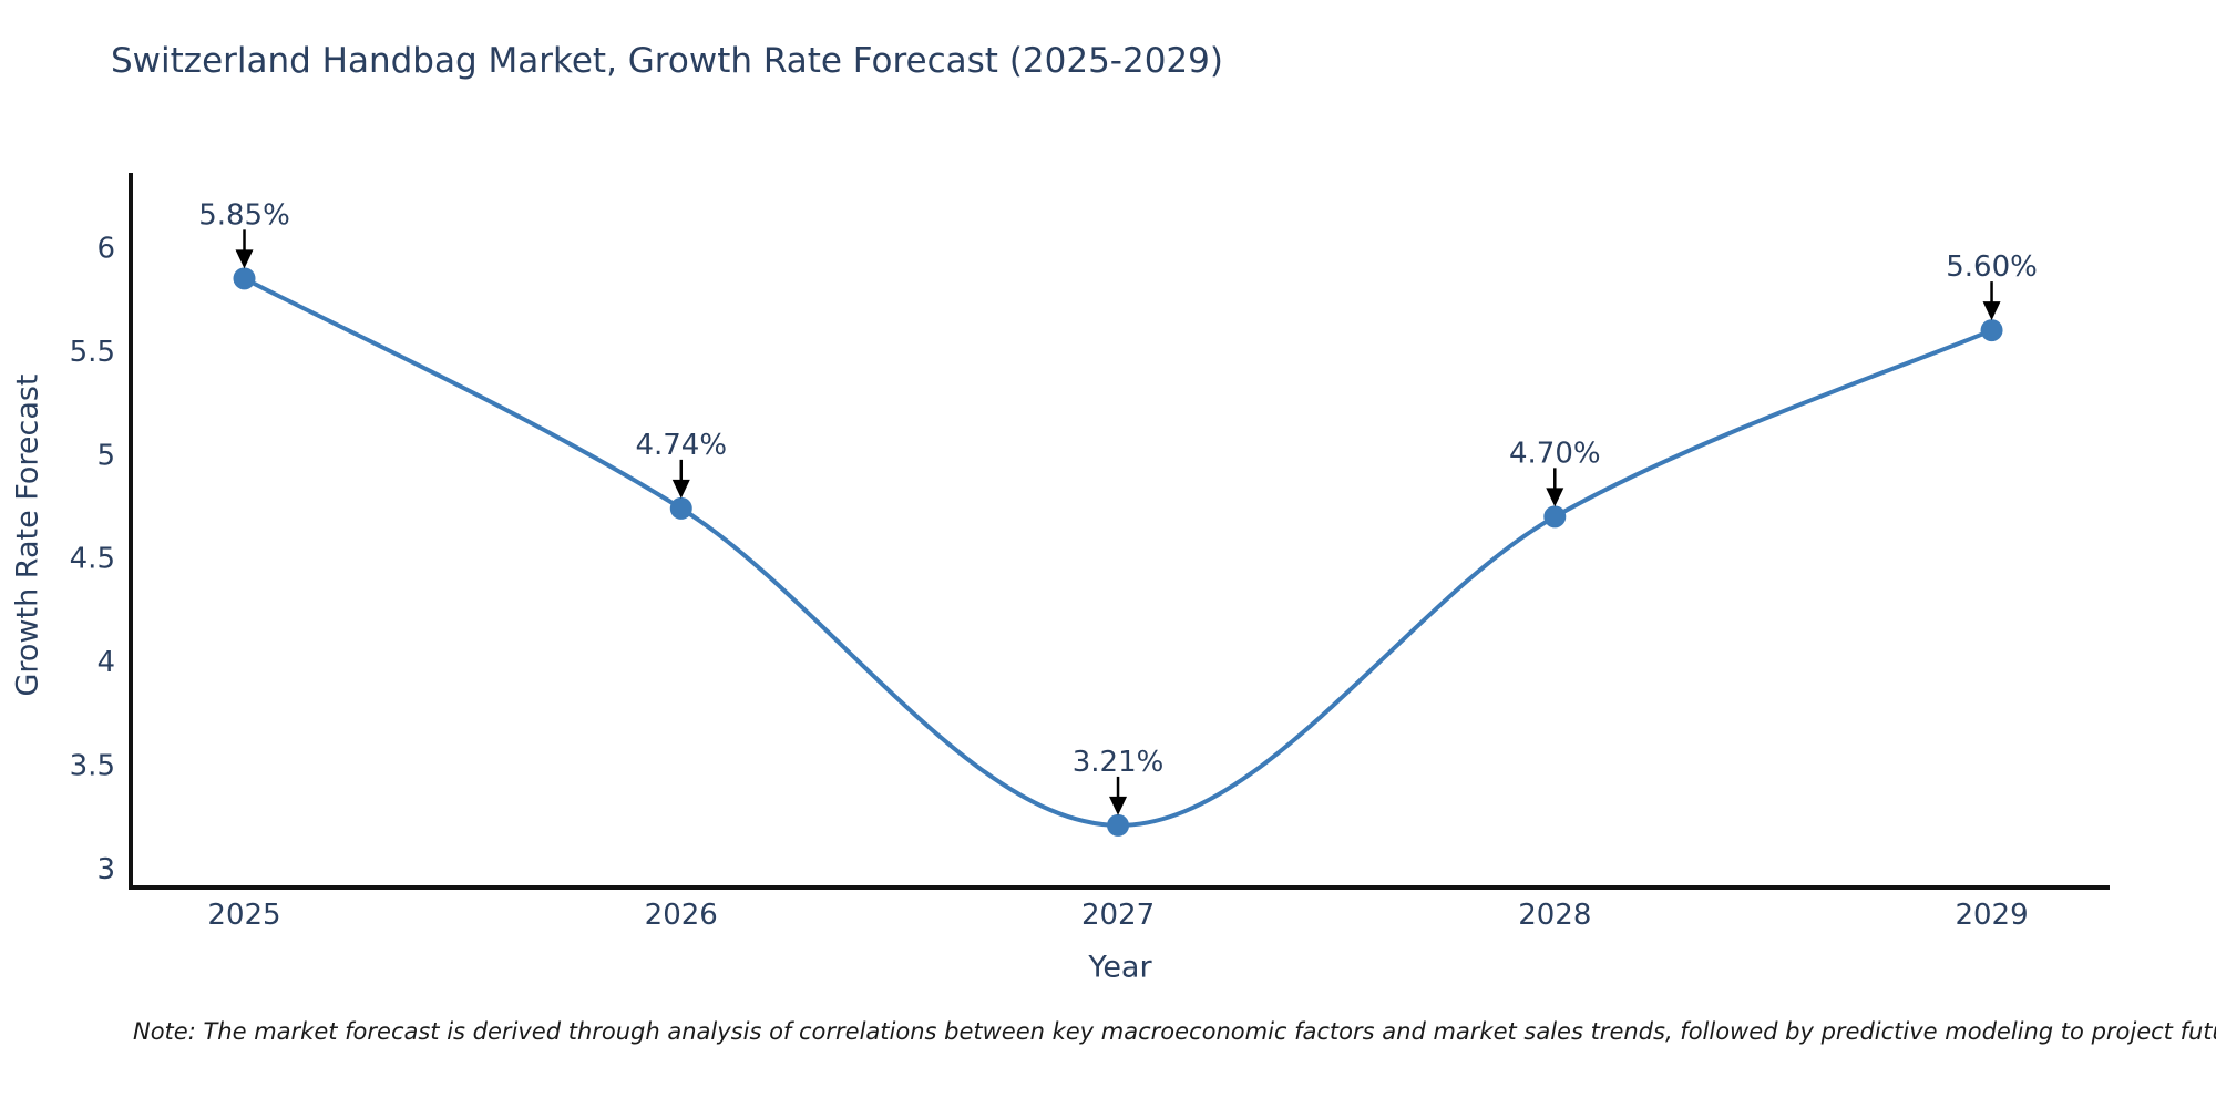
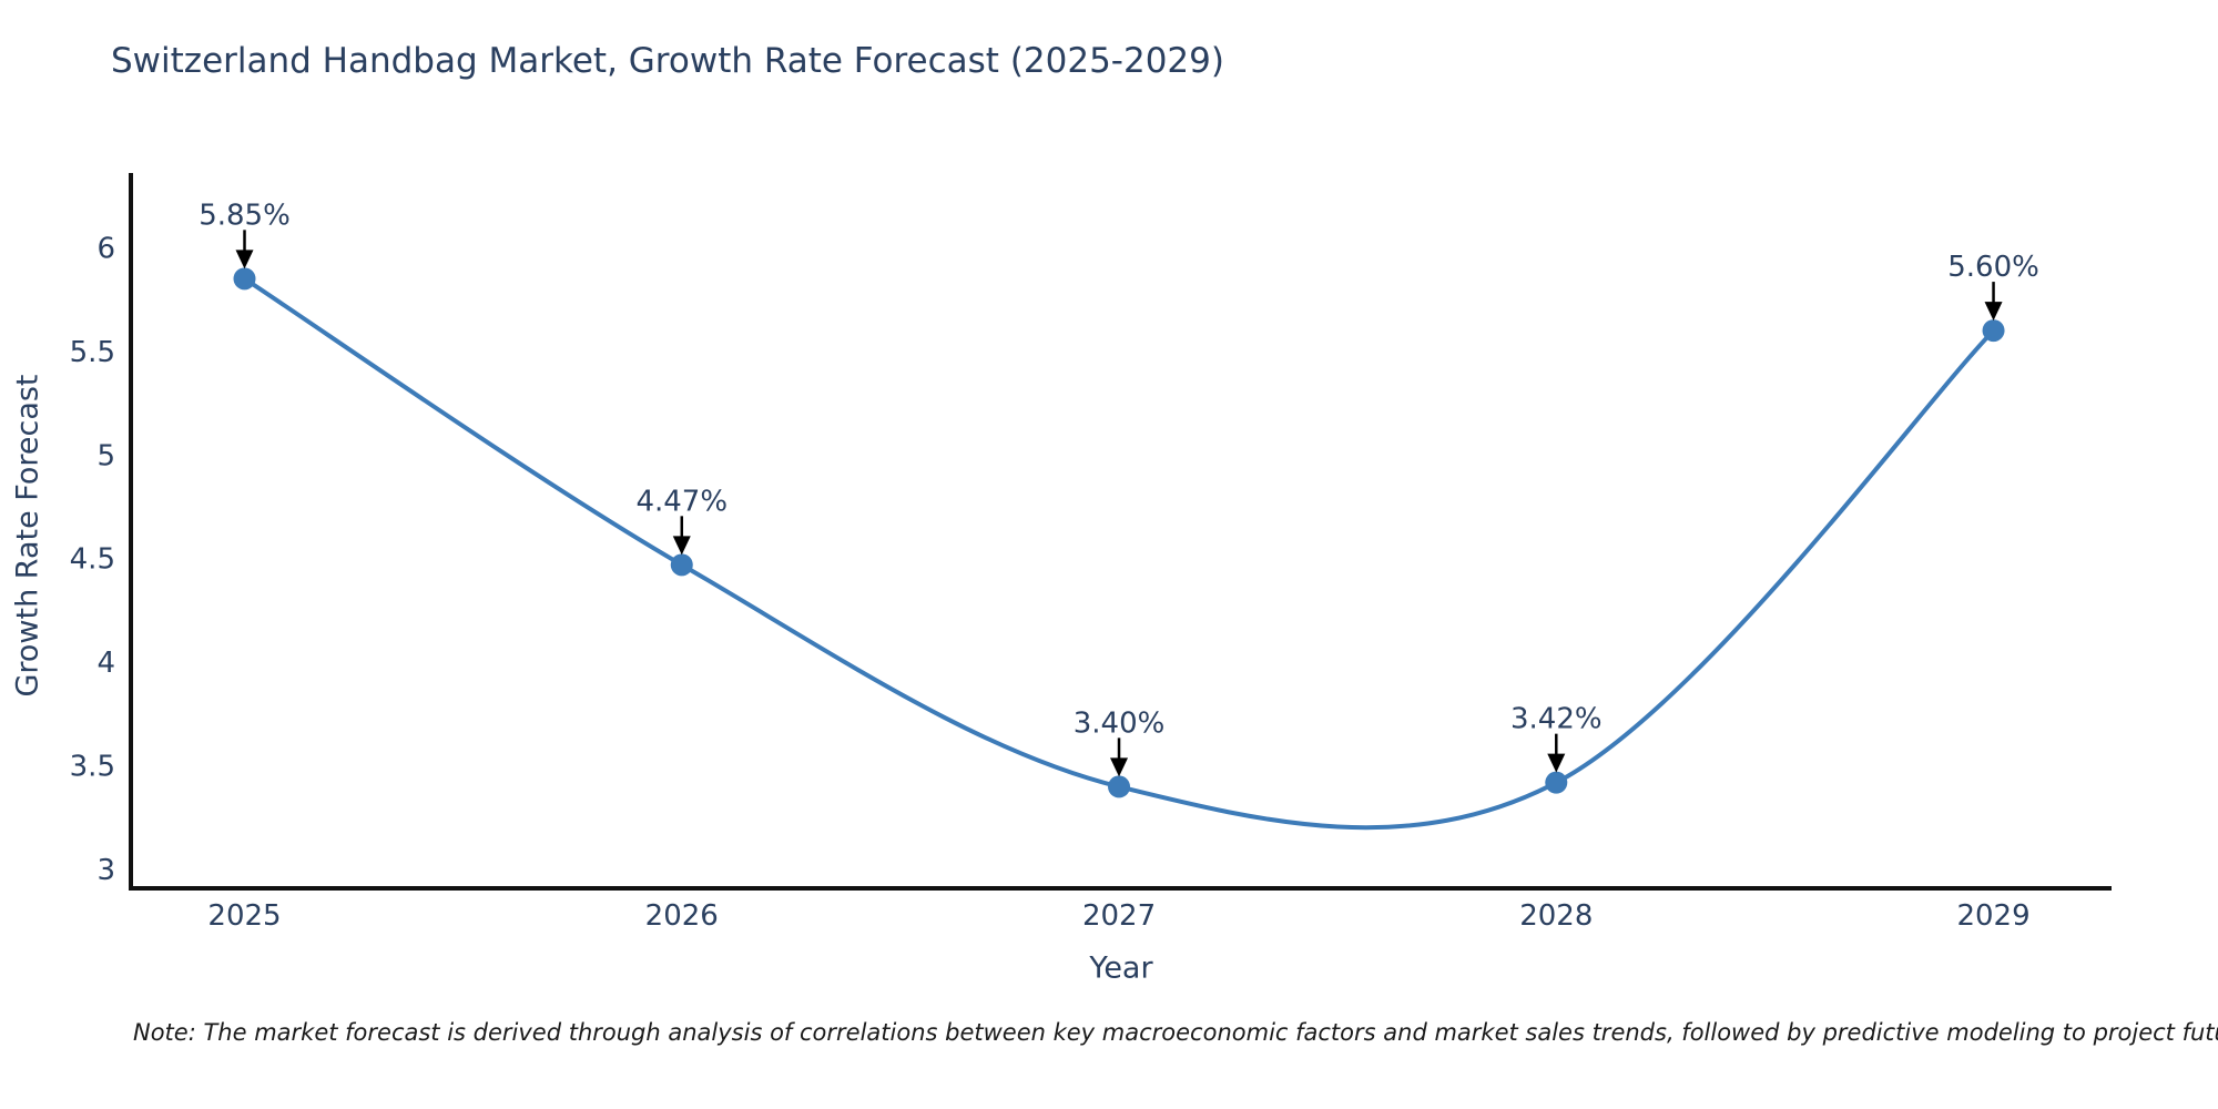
2026: 4.74% -> 4.47%
2027: 3.21% -> 3.40%
2028: 4.70% -> 3.42%
